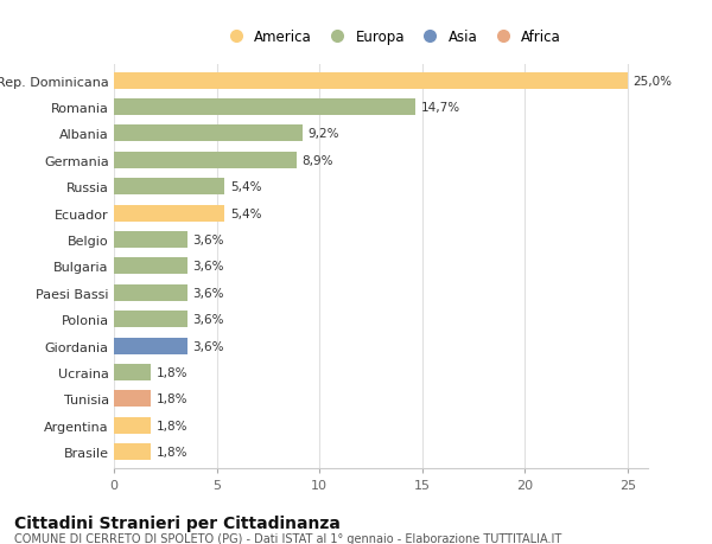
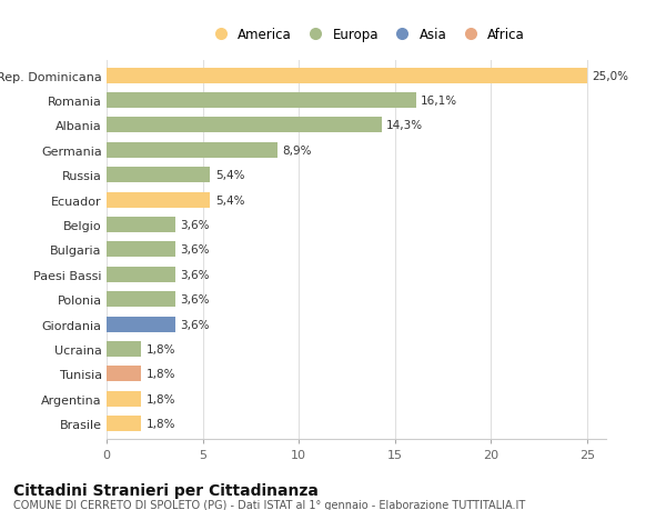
Romania: 14,7% -> 16,1%
Albania: 9,2% -> 14,3%
